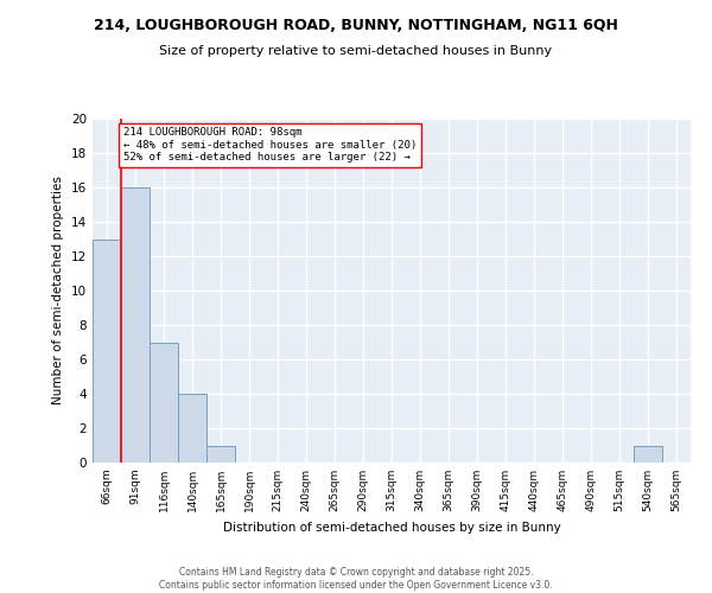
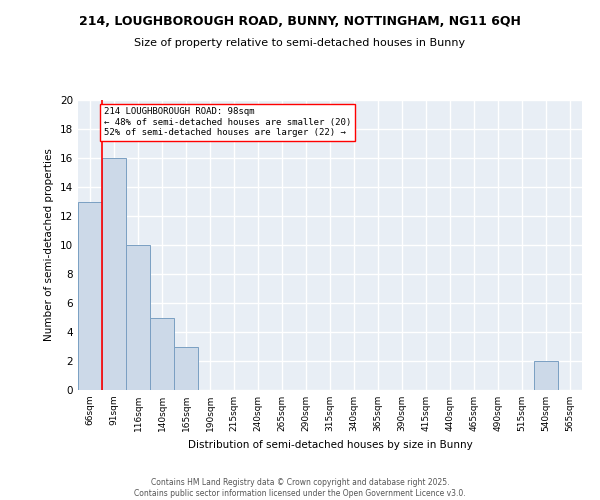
116sqm: 7 -> 10
140sqm: 4 -> 5
165sqm: 1 -> 3
540sqm: 1 -> 2
